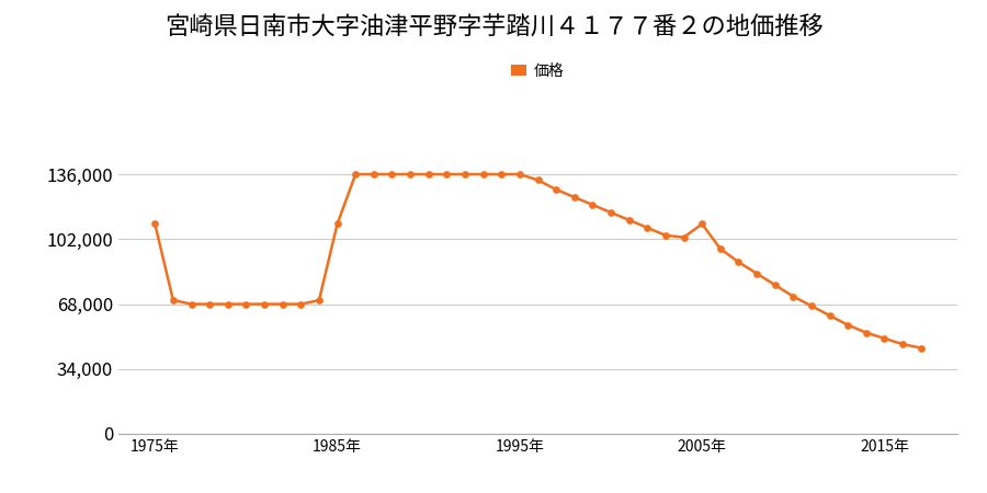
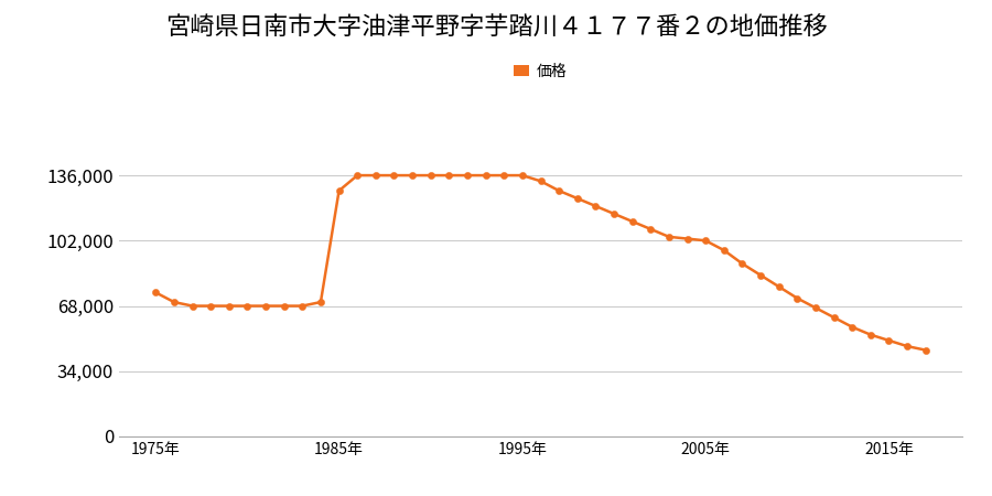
1975年: 110,000 -> 75,000
1985年: 110,000 -> 128,000
2005年: 110,000 -> 102,000
